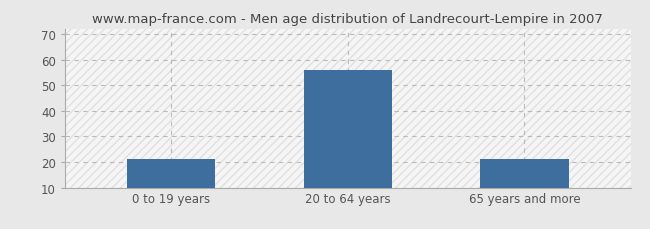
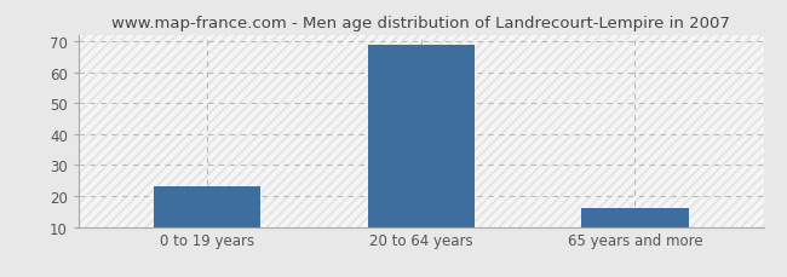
0 to 19 years: 21 -> 23
20 to 64 years: 56 -> 69
65 years and more: 21 -> 16
